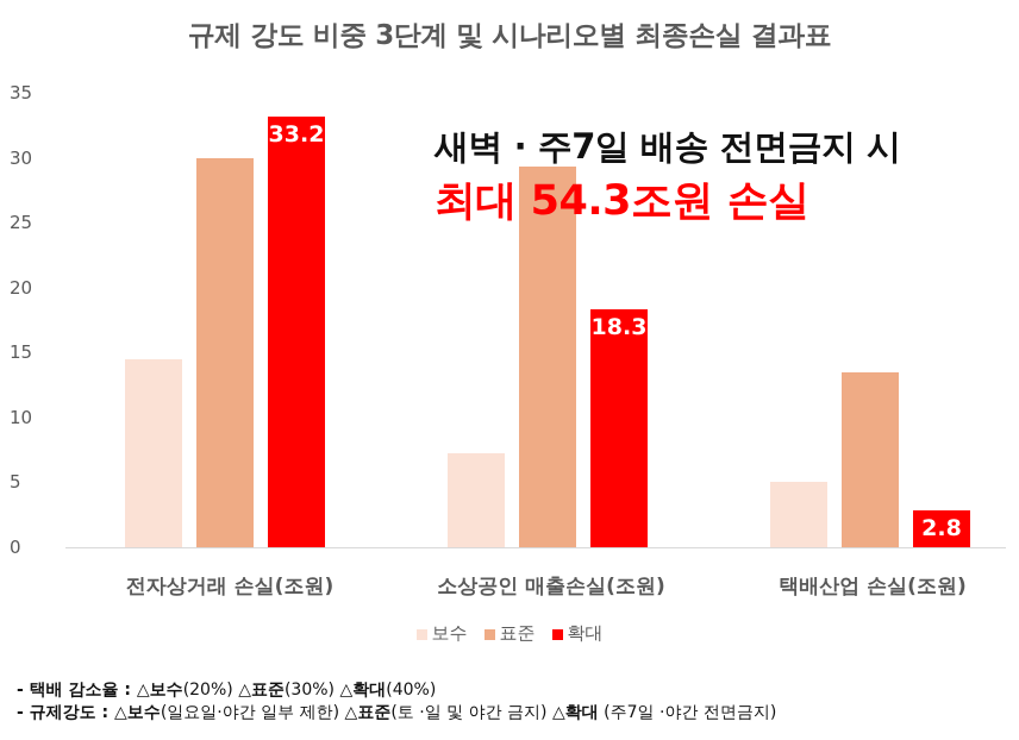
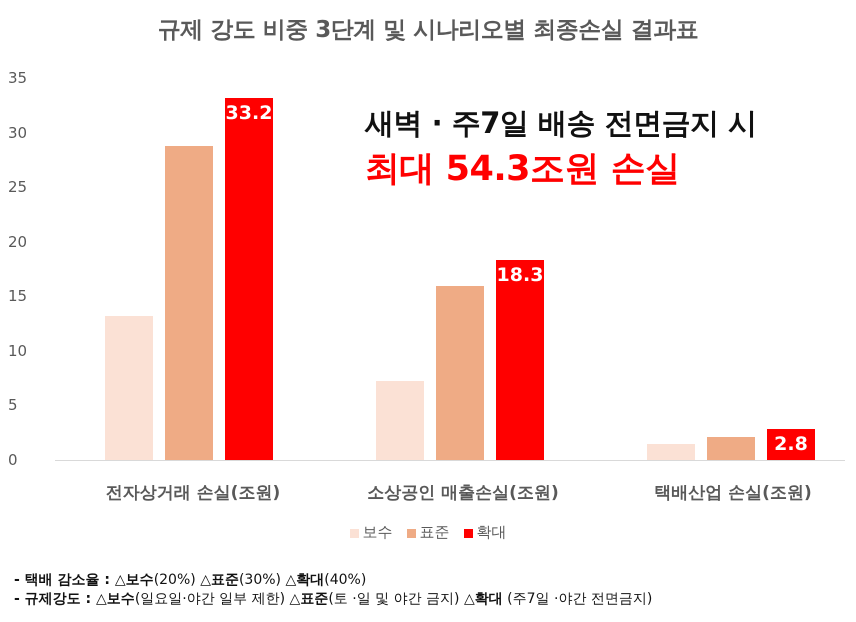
보수/전자상거래 손실(조원): 14.5 -> 13.2
표준/전자상거래 손실(조원): 30.0 -> 28.8
표준/소상공인 매출손실(조원): 29.3 -> 15.9
보수/택배산업 손실(조원): 5.0 -> 1.5
표준/택배산업 손실(조원): 13.5 -> 2.1
